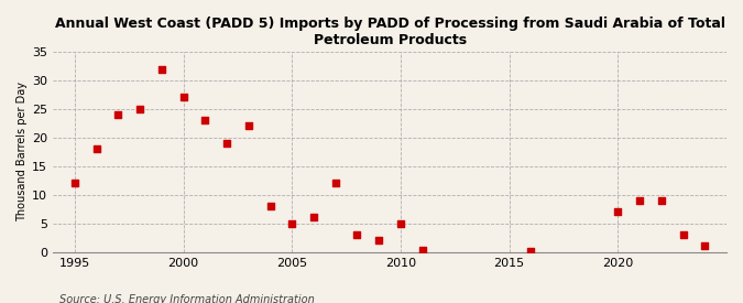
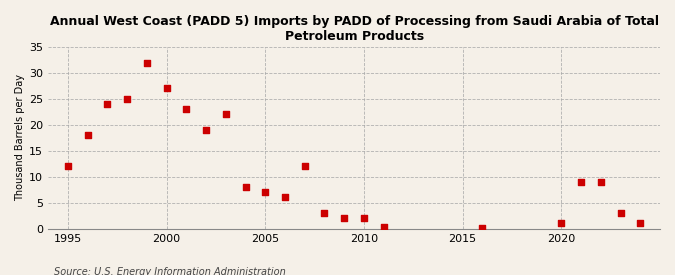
2005: 5.0 -> 7.0
2010: 5.0 -> 2.0
2020: 7.0 -> 1.0
